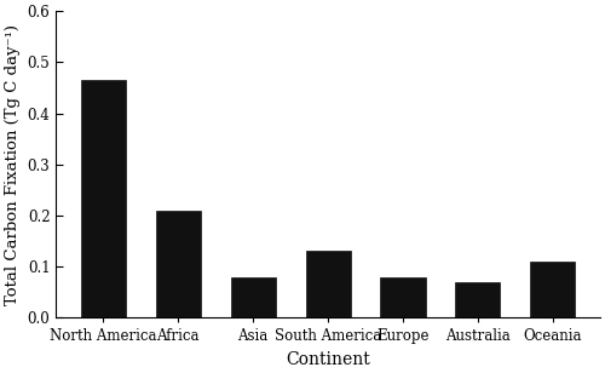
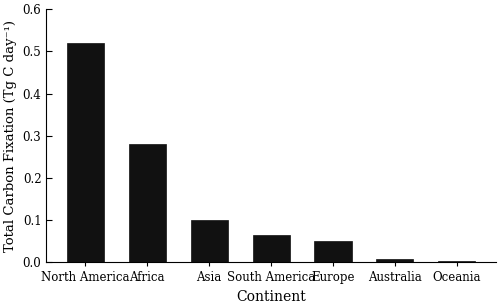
North America: 0.465 -> 0.520
Africa: 0.210 -> 0.280
Asia: 0.080 -> 0.100
South America: 0.130 -> 0.065
Europe: 0.080 -> 0.050
Australia: 0.070 -> 0.008
Oceania: 0.110 -> 0.003
